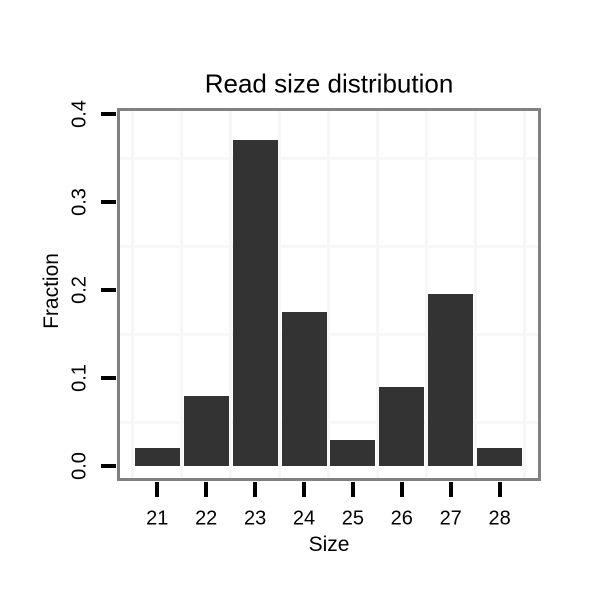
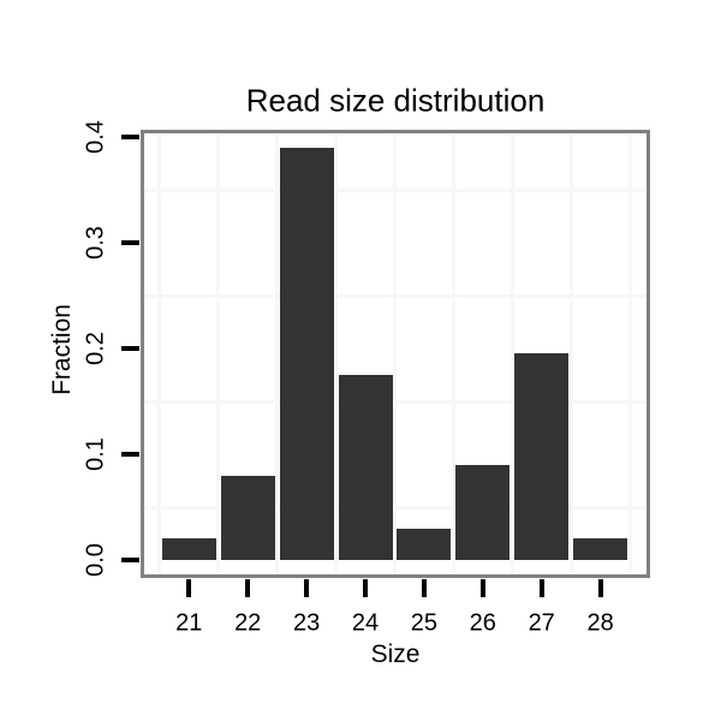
23: 0.37 -> 0.39
